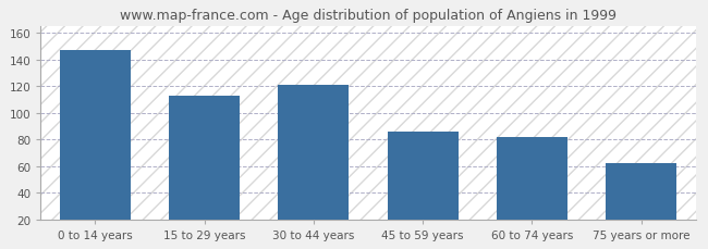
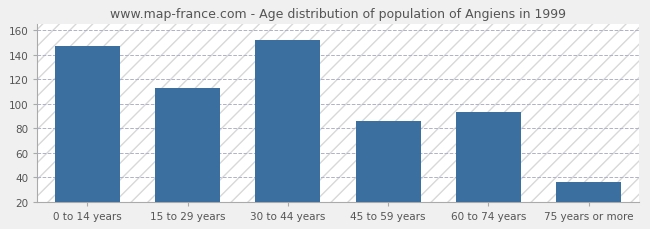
30 to 44 years: 121 -> 152
60 to 74 years: 82 -> 93
75 years or more: 62 -> 36
